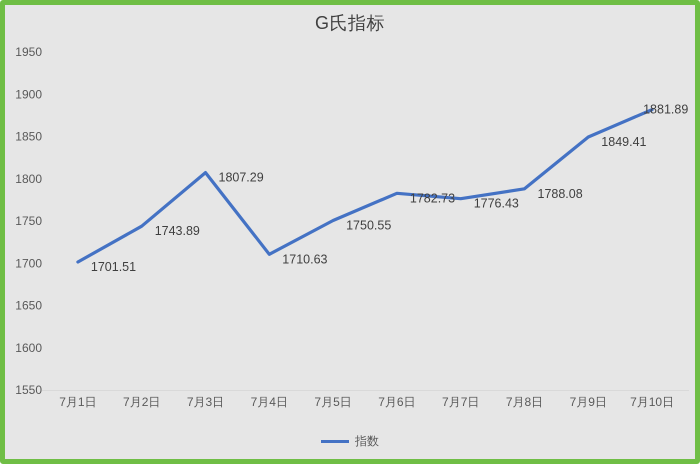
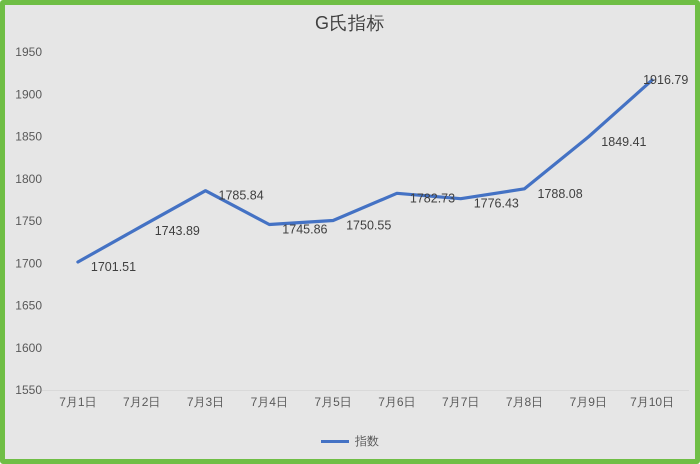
7月3日: 1807.29 -> 1785.84
7月4日: 1710.63 -> 1745.86
7月10日: 1881.89 -> 1916.79
